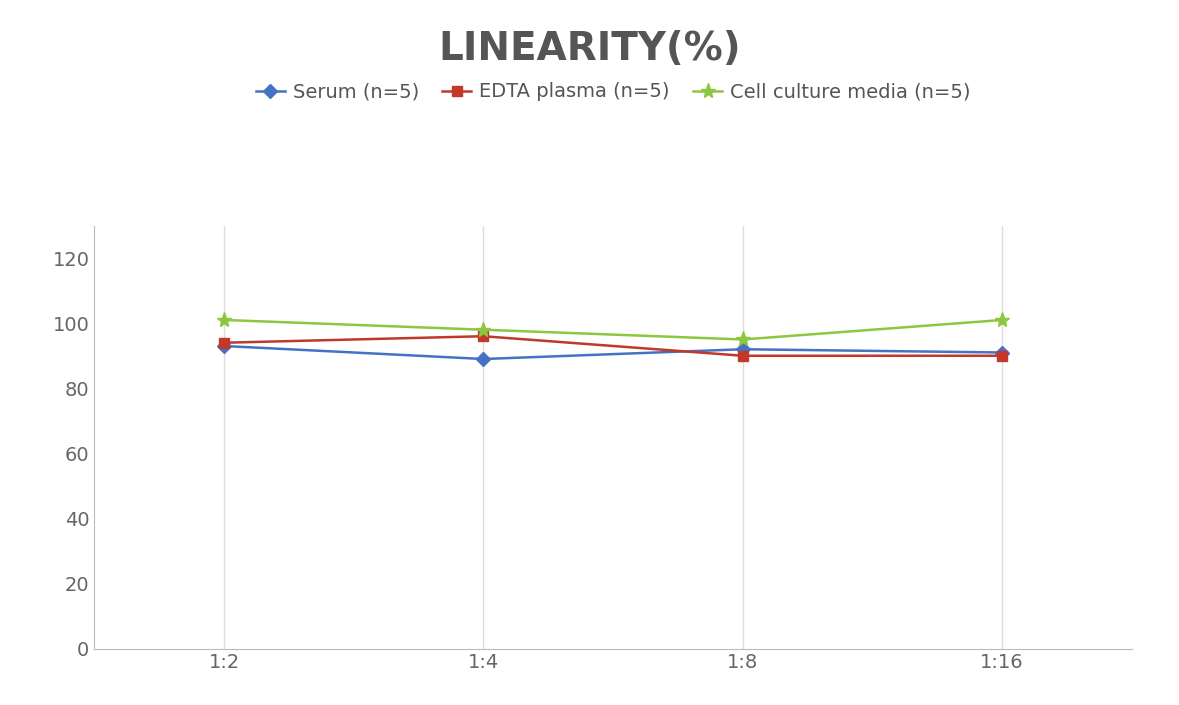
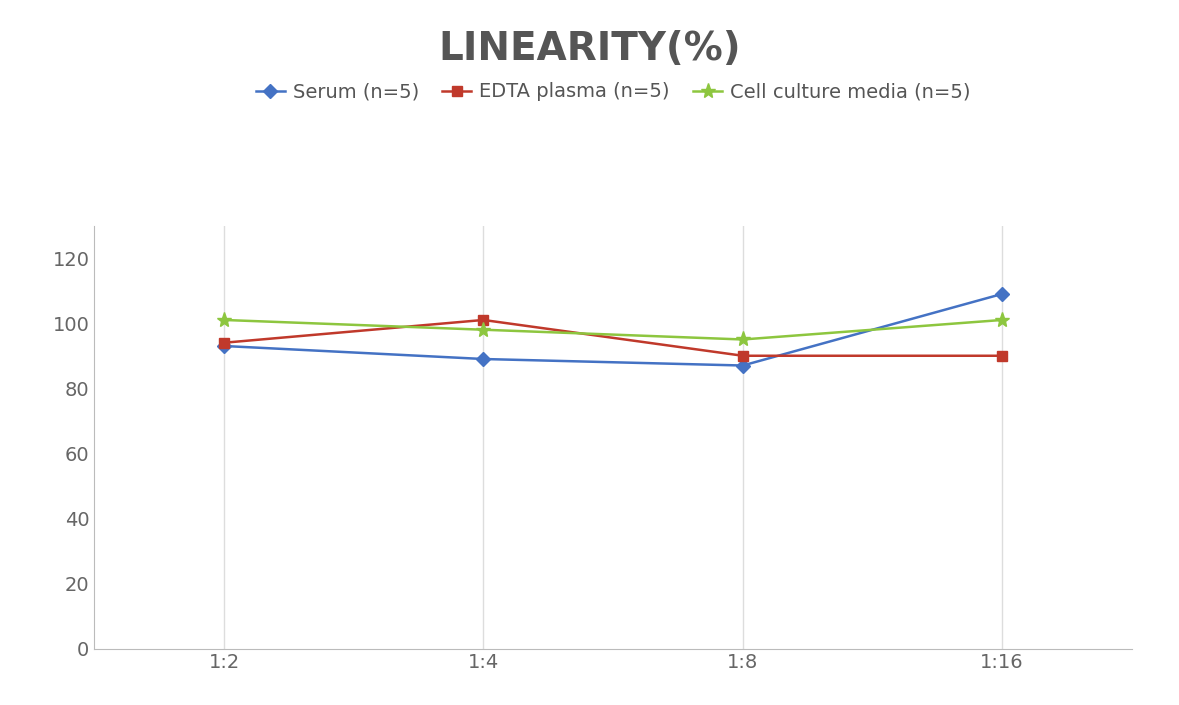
EDTA plasma (n=5)/1:4: 96 -> 101
Serum (n=5)/1:8: 92 -> 87
Serum (n=5)/1:16: 91 -> 109
